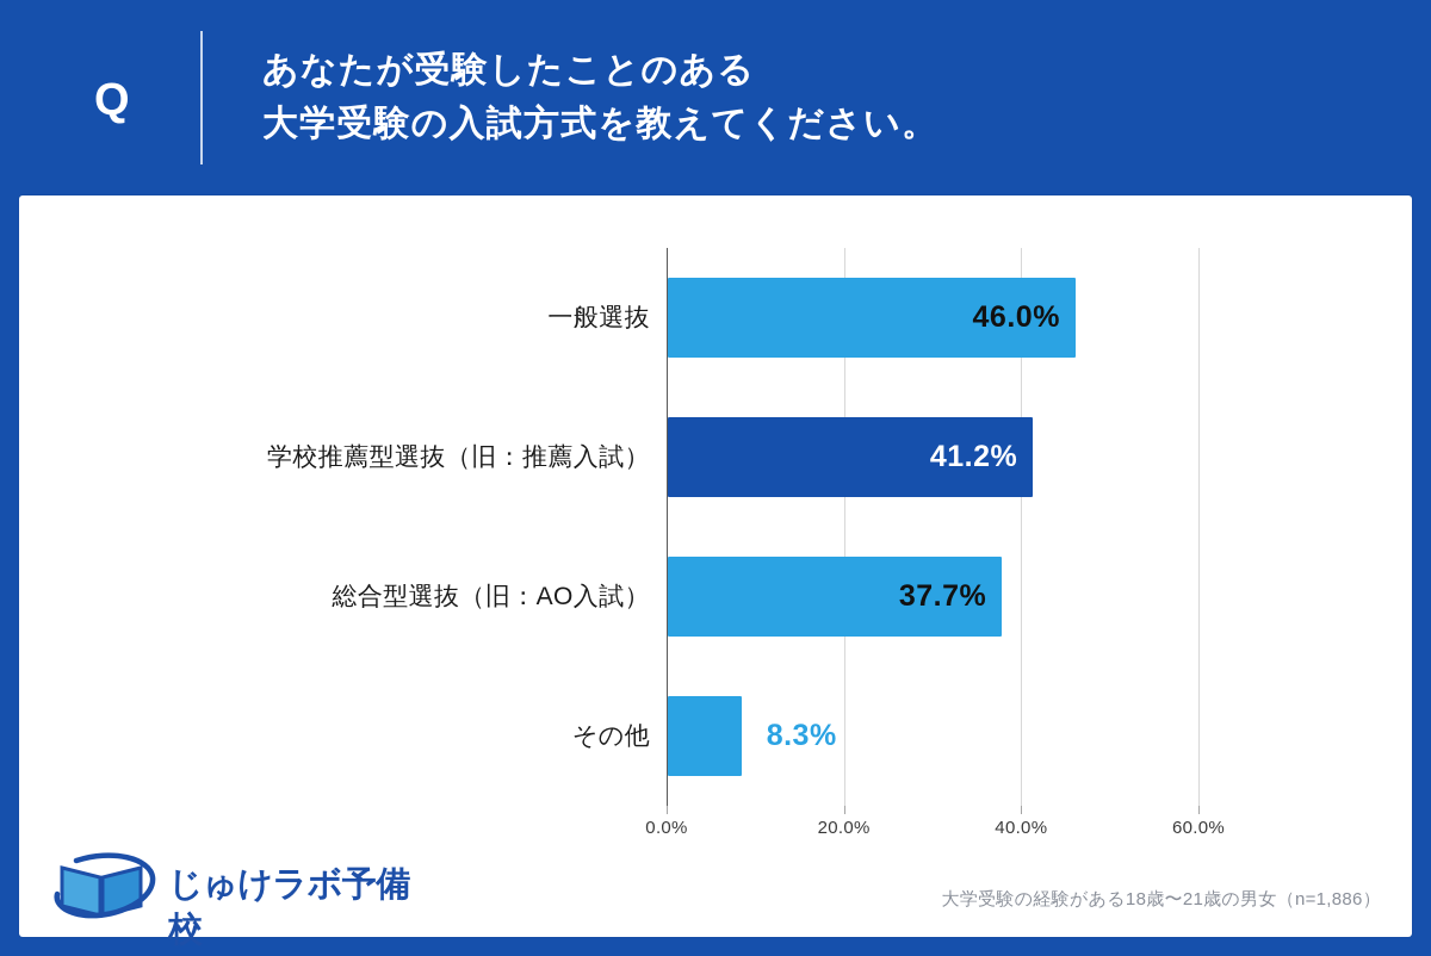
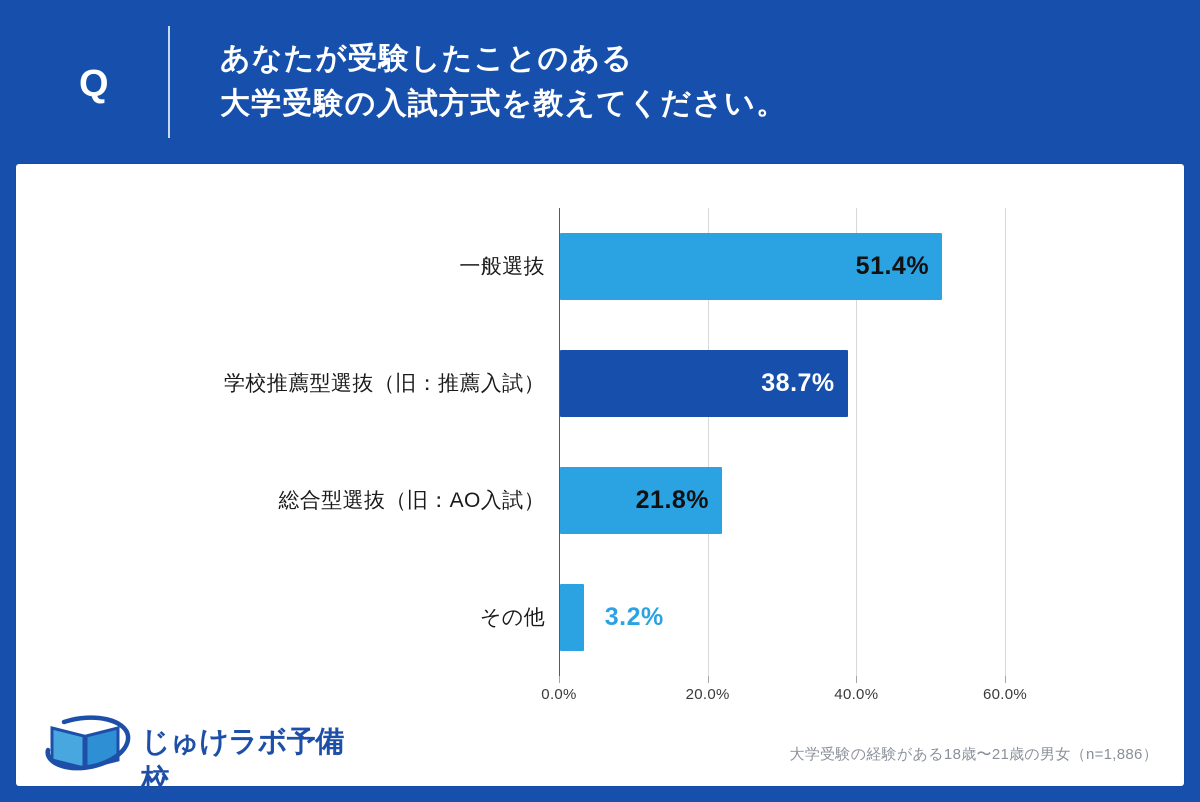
一般選抜: 46.0% -> 51.4%
学校推薦型選抜（旧：推薦入試）: 41.2% -> 38.7%
総合型選抜（旧：AO入試）: 37.7% -> 21.8%
その他: 8.3% -> 3.2%
